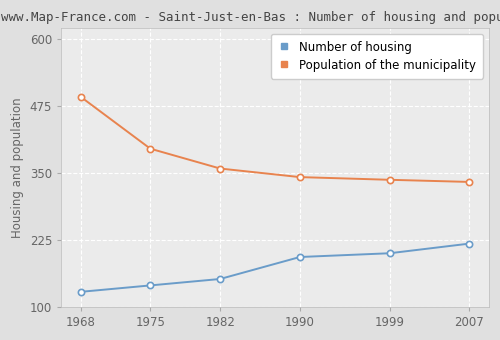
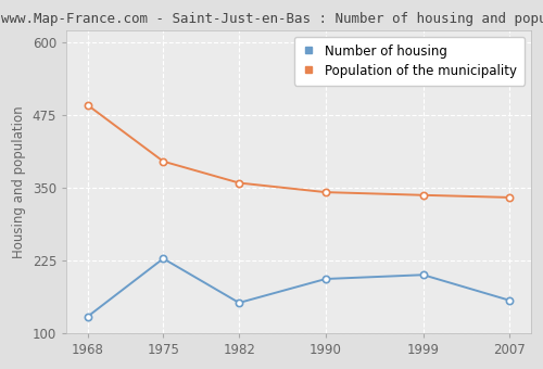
Number of housing/1975: 140 -> 228
Number of housing/2007: 218 -> 156
